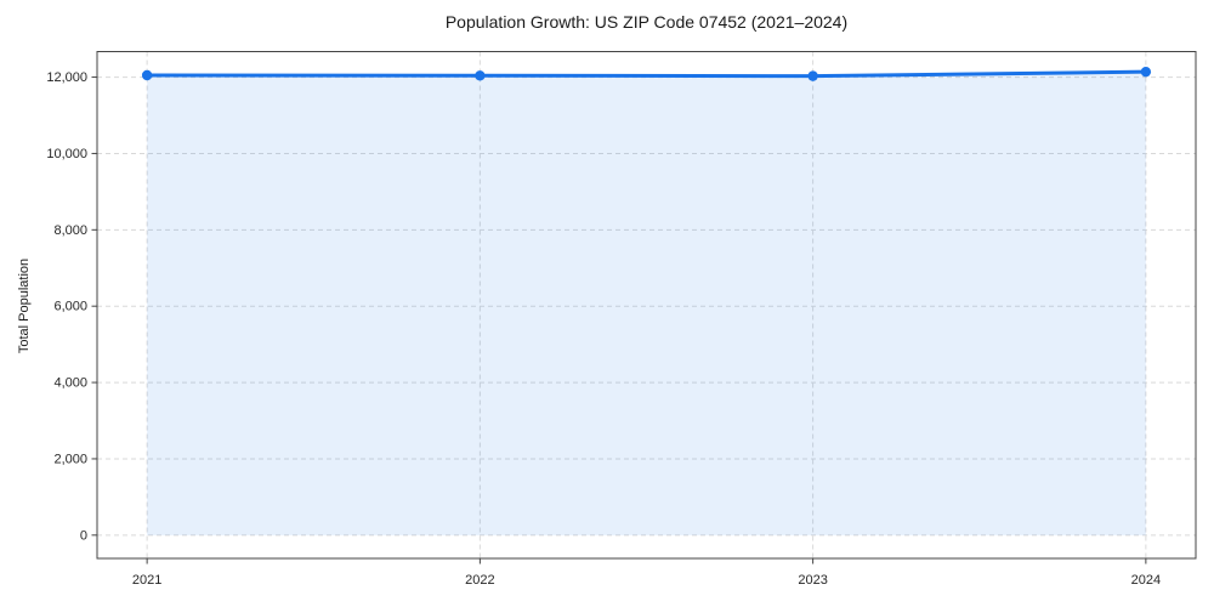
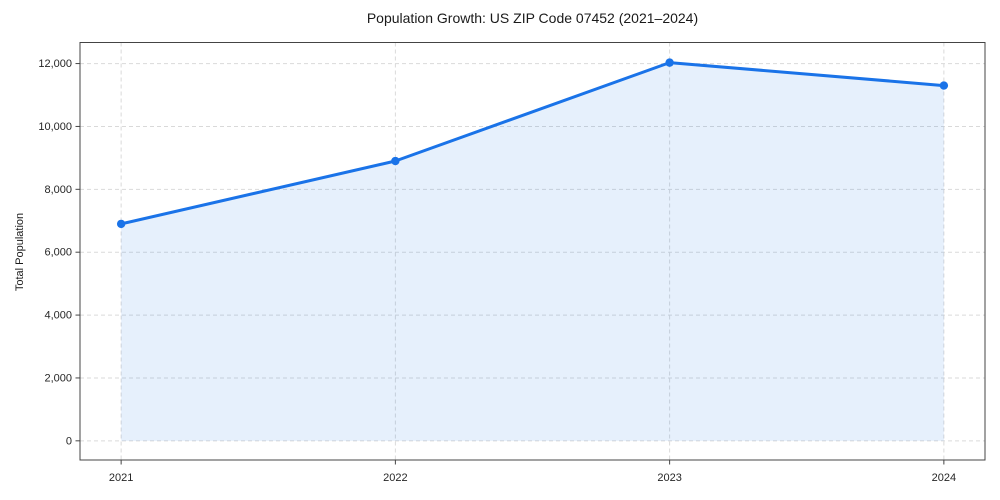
2021: 12000 -> 6900
2022: 12000 -> 8900
2024: 12100 -> 11300
